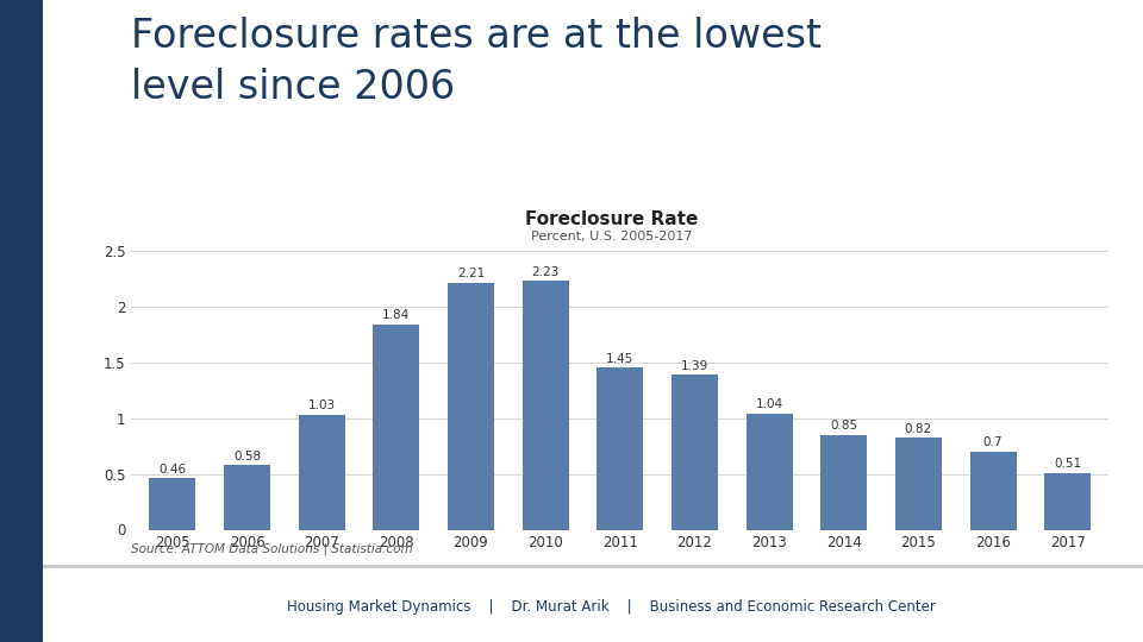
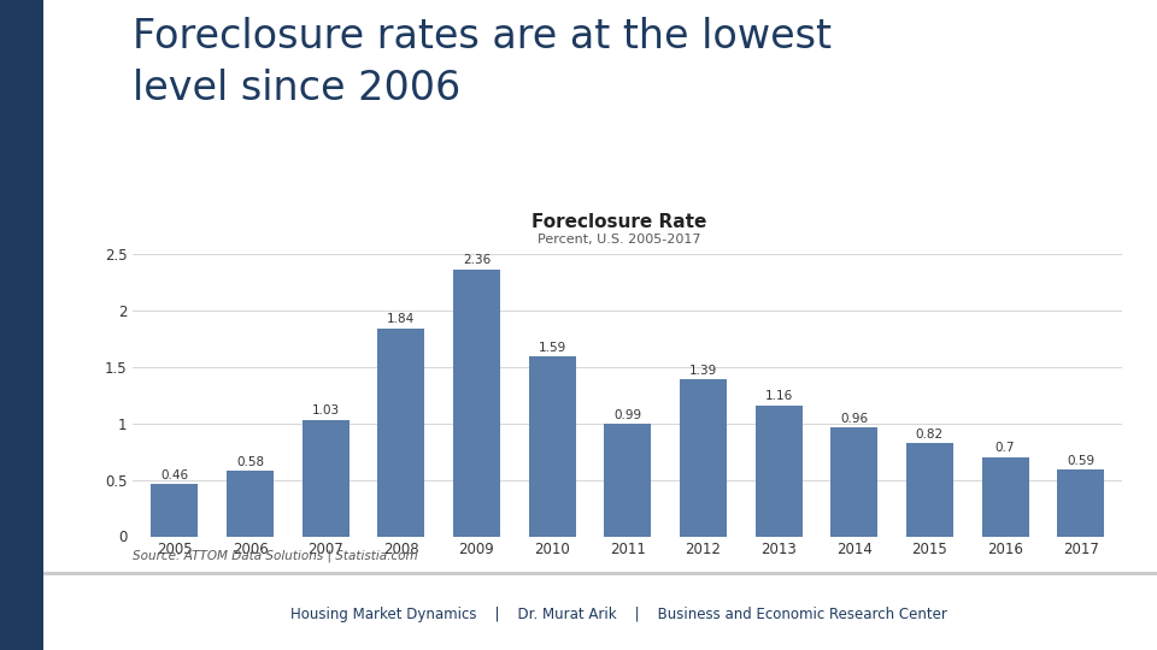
2009: 2.21 -> 2.36
2010: 2.23 -> 1.59
2011: 1.45 -> 0.99
2013: 1.04 -> 1.16
2014: 0.85 -> 0.96
2017: 0.51 -> 0.59
